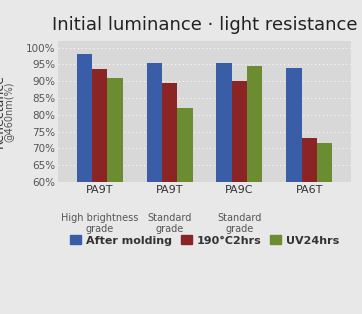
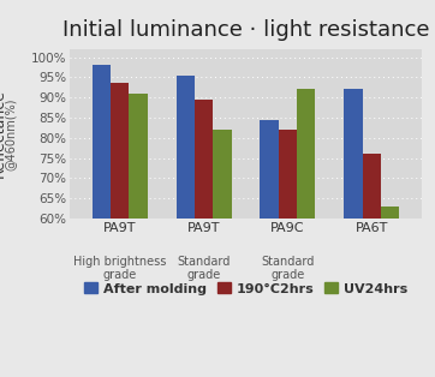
After molding/PA9C: 95.5% -> 84.5%
190°C2hrs/PA9C: 90.0% -> 82.0%
UV24hrs/PA9C: 94.5% -> 92.0%
After molding/PA6T: 94.0% -> 92.0%
190°C2hrs/PA6T: 73.0% -> 76.0%
UV24hrs/PA6T: 71.5% -> 63.0%
